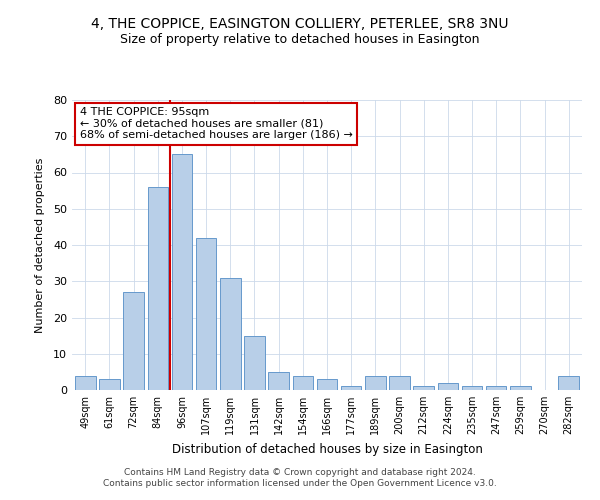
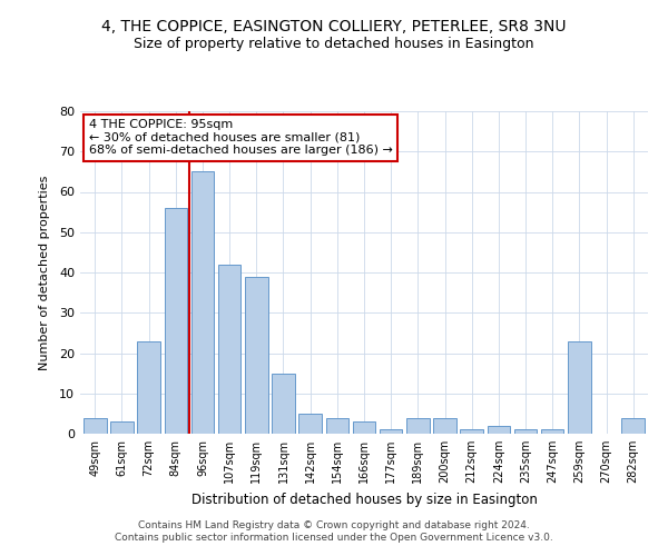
72sqm: 27 -> 23
119sqm: 31 -> 39
259sqm: 1 -> 23
